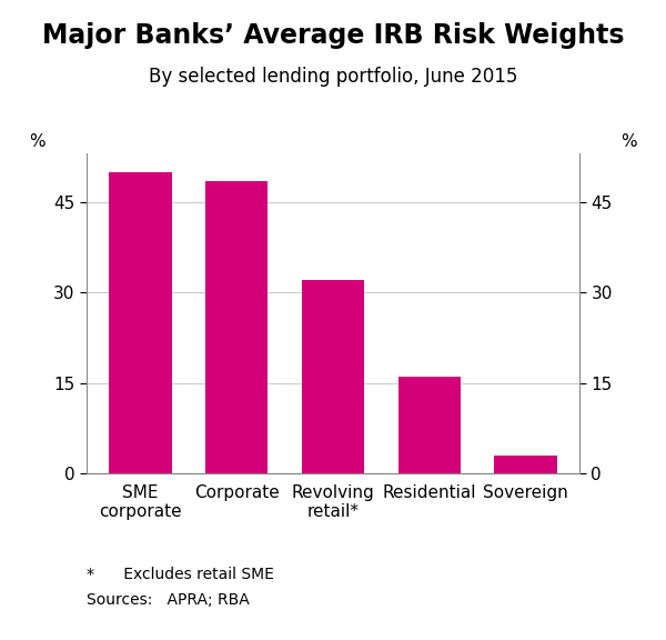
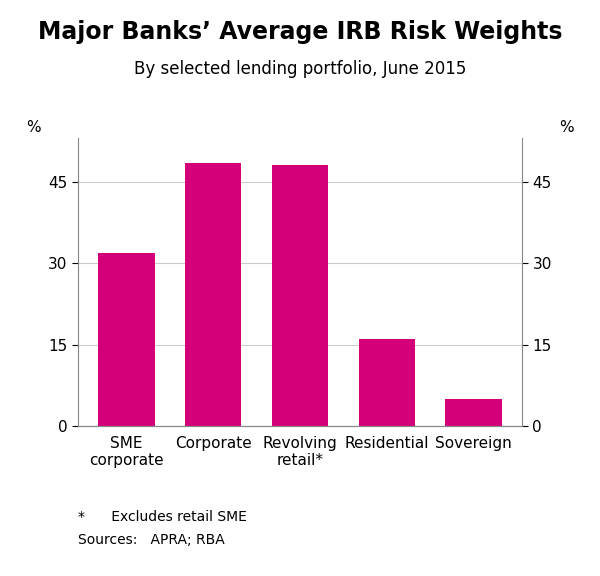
SME corporate: 50.0 -> 31.8
Revolving retail*: 32.0 -> 48.0
Sovereign: 3.0 -> 5.0
